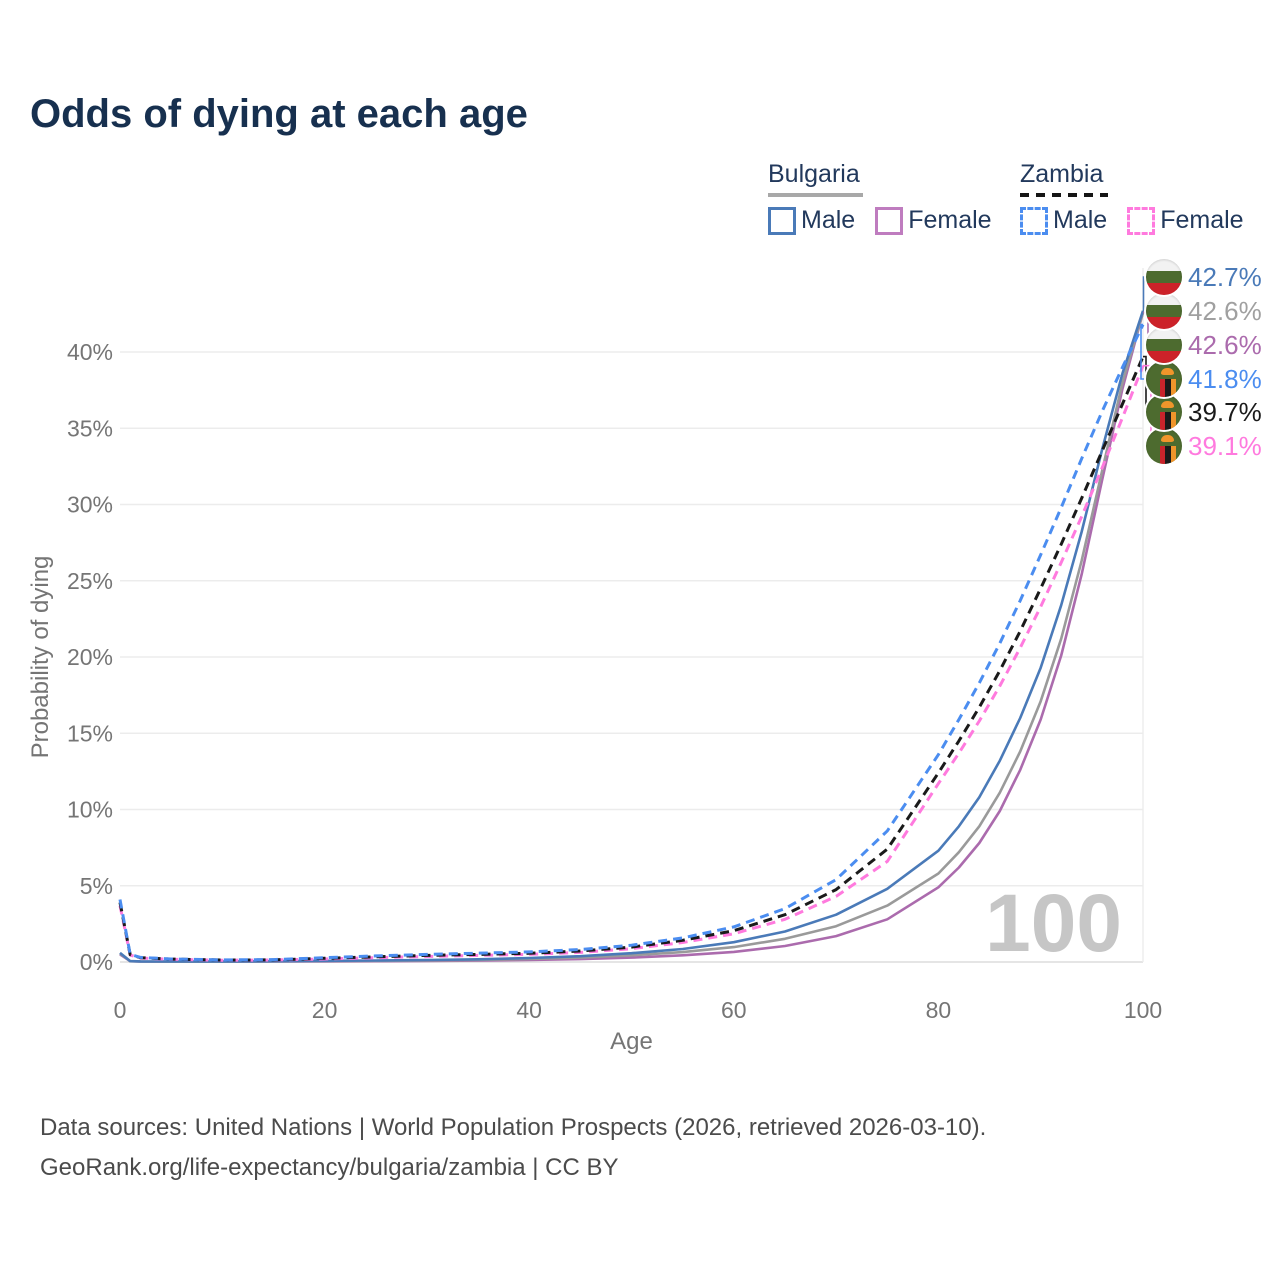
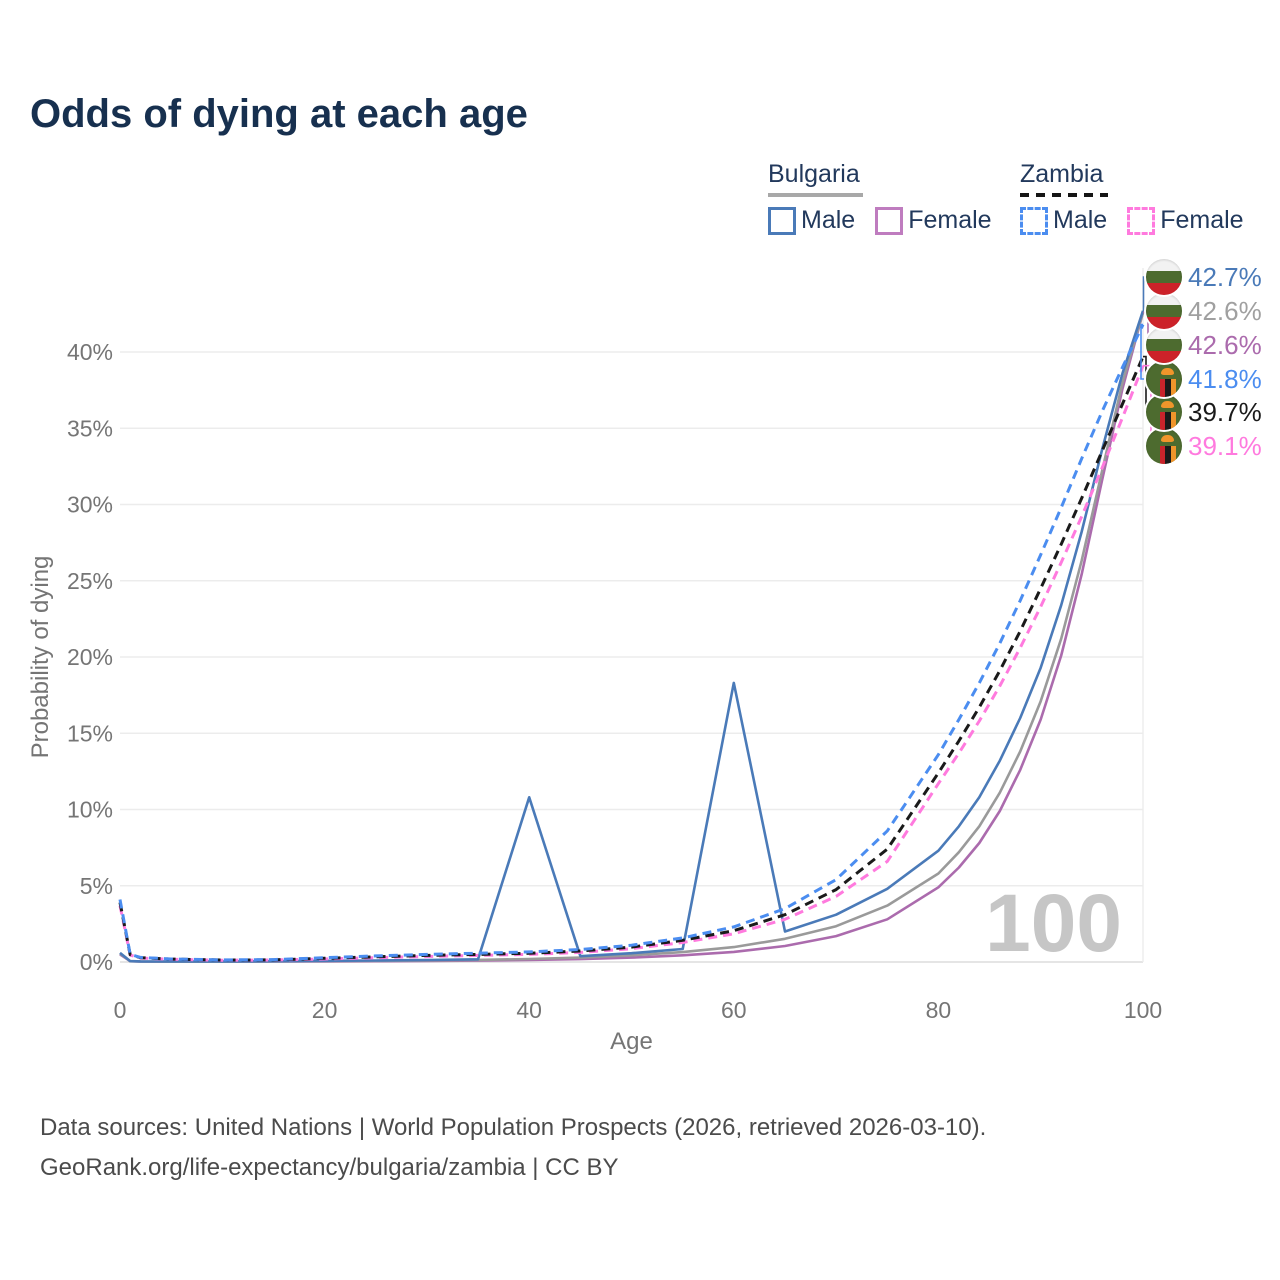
Bulgaria Male/40: 0.3% -> 10.8%
Bulgaria Male/60: 1.3% -> 18.3%
